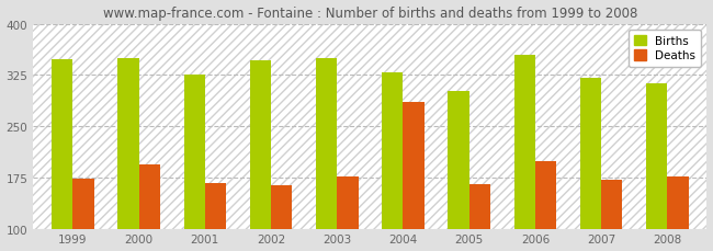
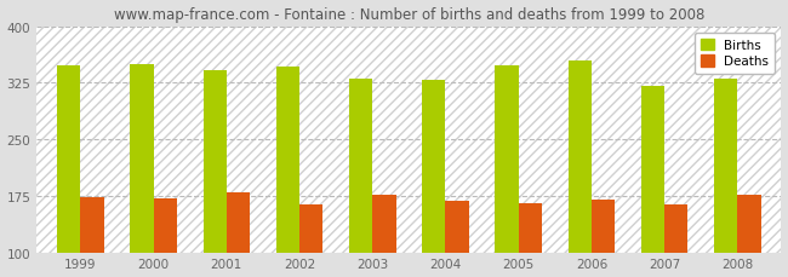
Deaths/2000: 194 -> 172
Births/2001: 326 -> 342
Deaths/2001: 166 -> 180
Births/2003: 350 -> 331
Deaths/2004: 286 -> 168
Births/2005: 302 -> 348
Deaths/2006: 198 -> 170
Deaths/2007: 172 -> 163
Births/2008: 312 -> 331
